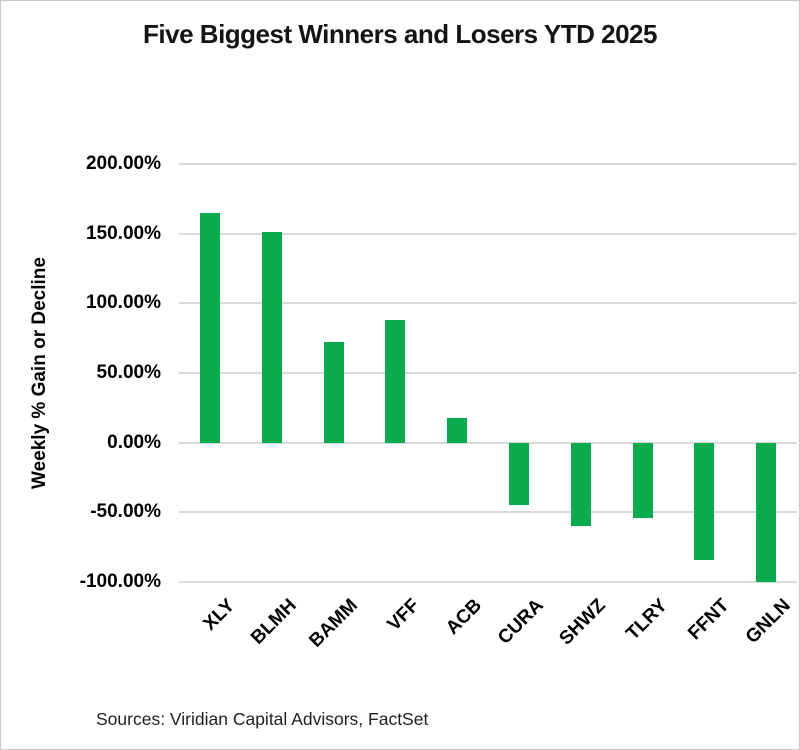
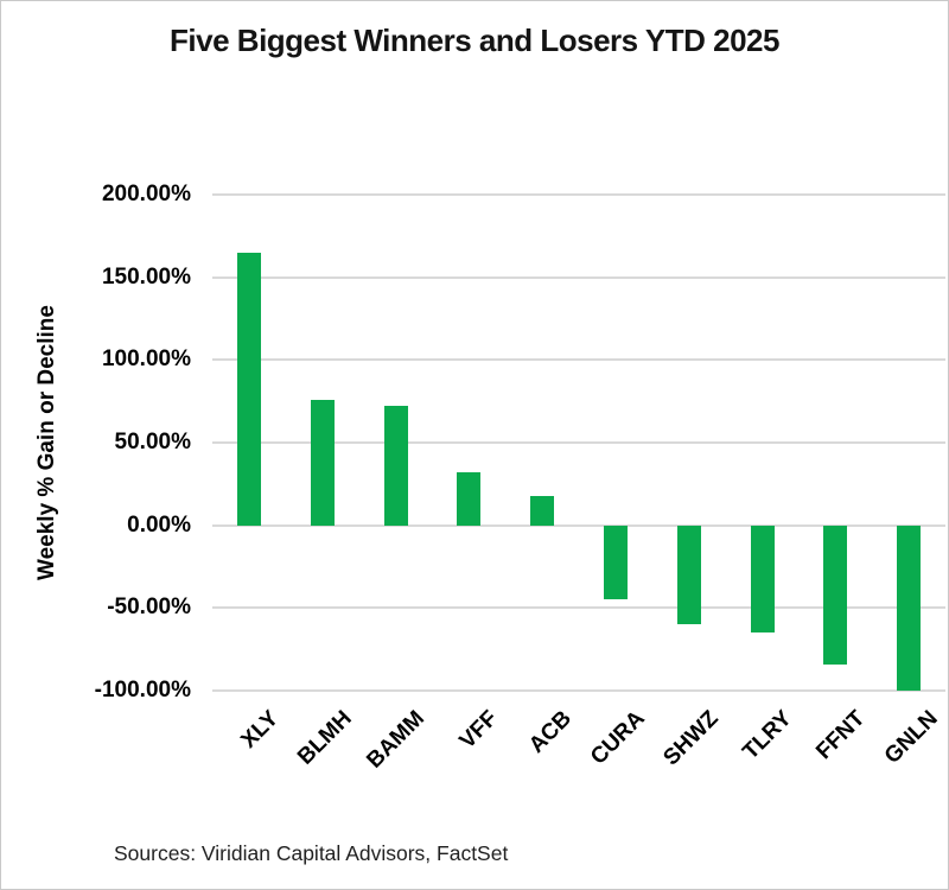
BLMH: 151% -> 76%
VFF: 88% -> 32%
TLRY: -54% -> -65%
